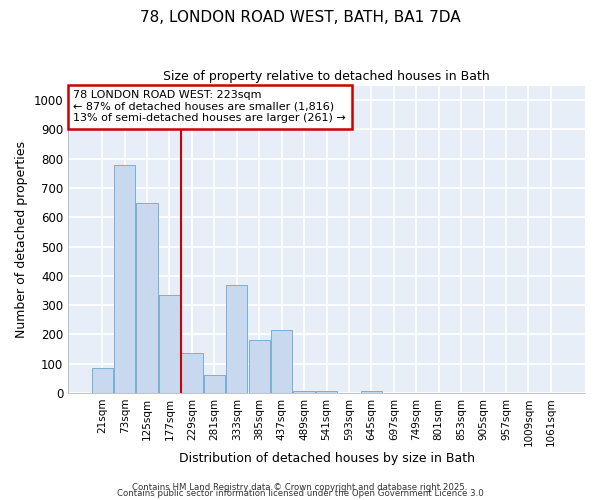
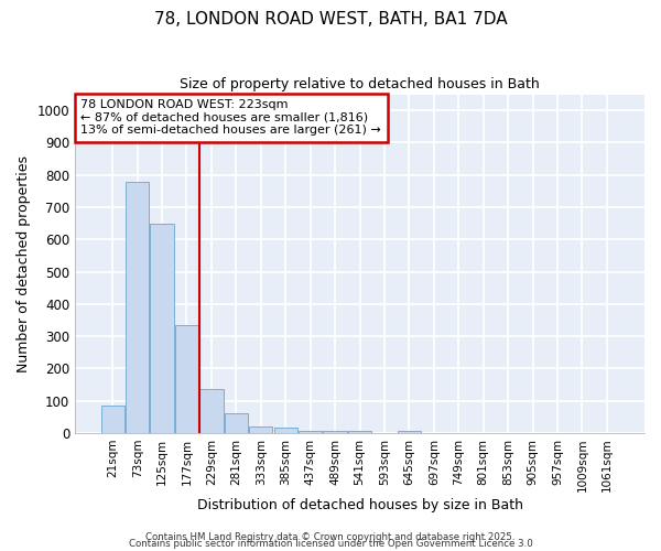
333sqm: 370 -> 22
385sqm: 180 -> 18
437sqm: 215 -> 5
